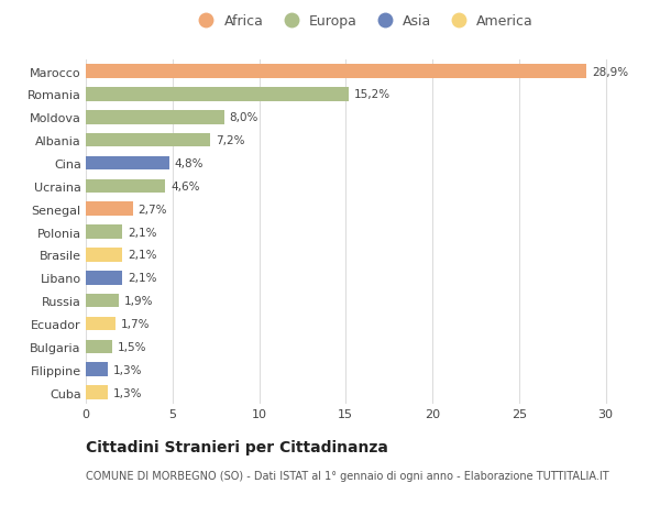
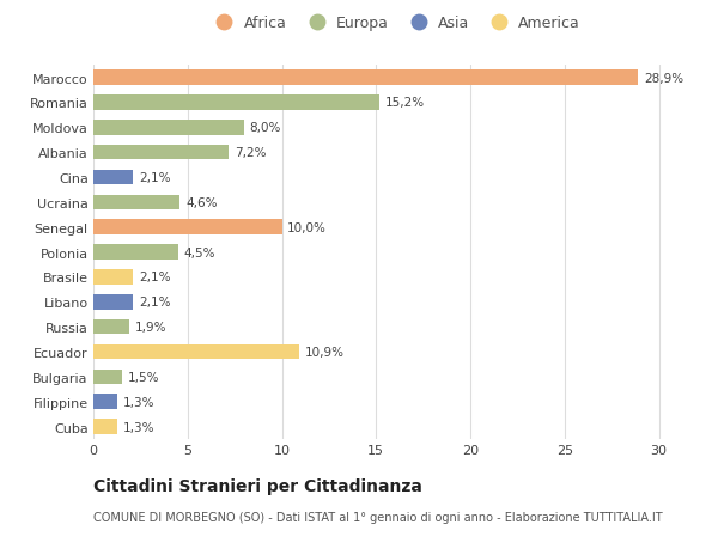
Cina: 4,8% -> 2,1%
Senegal: 2,7% -> 10,0%
Polonia: 2,1% -> 4,5%
Ecuador: 1,7% -> 10,9%
